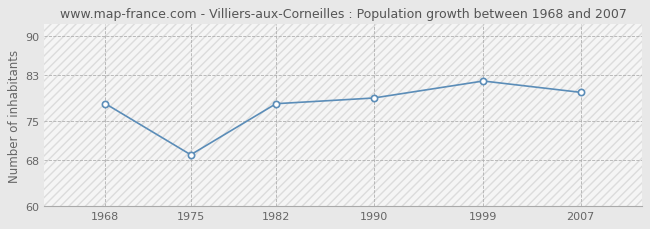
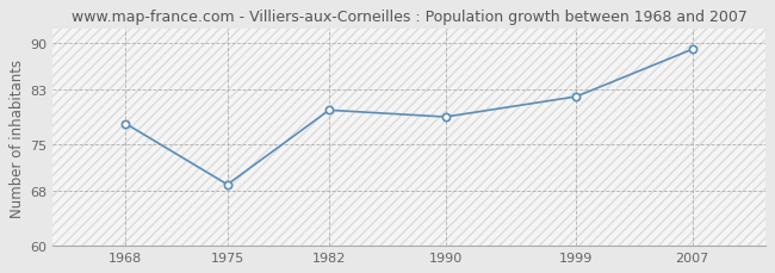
1982: 78 -> 80
2007: 80 -> 89
